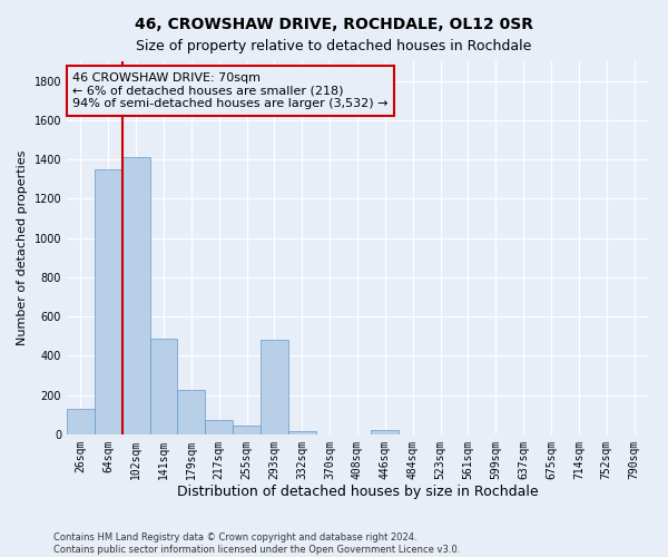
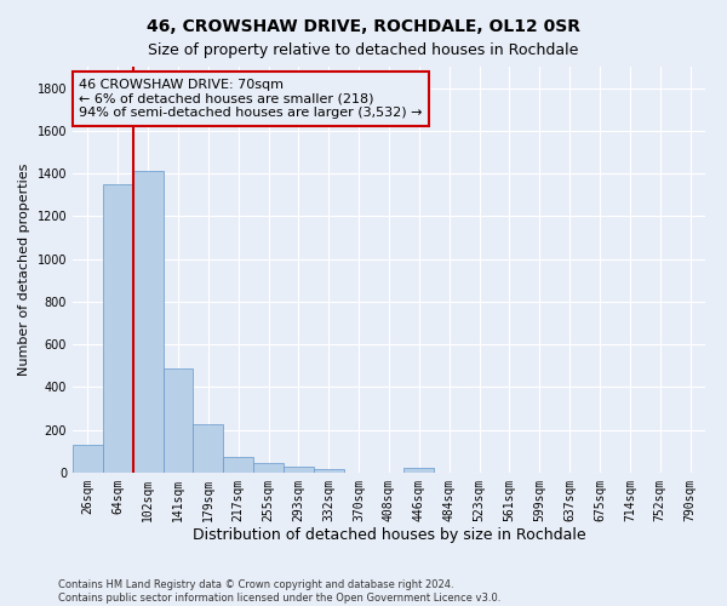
293sqm: 480 -> 30
